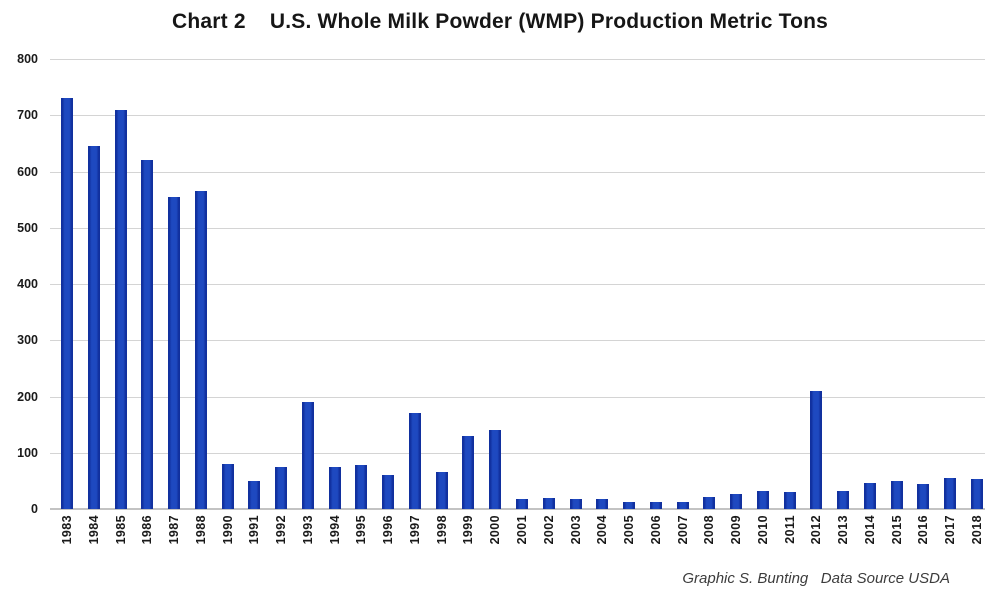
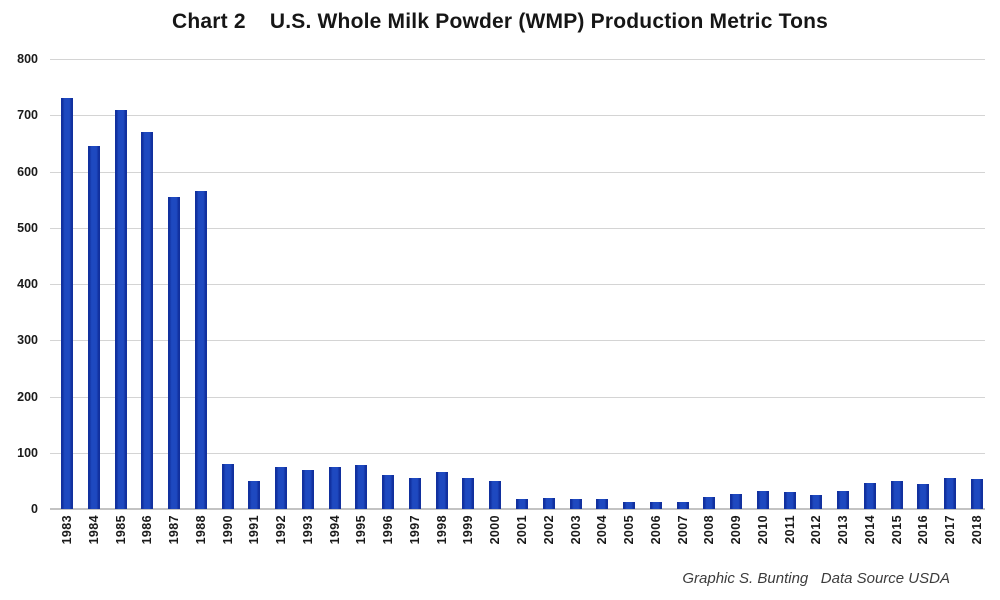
1986: 620 -> 670
1993: 190 -> 70
1997: 170 -> 60
1999: 130 -> 60
2000: 140 -> 50
2012: 210 -> 20
